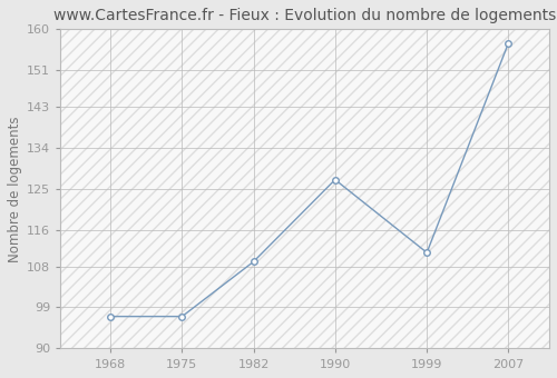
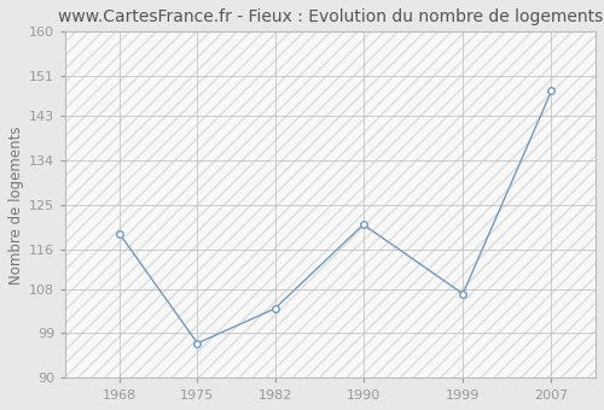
1968: 97 -> 119
1982: 109 -> 104
1990: 127 -> 121
1999: 111 -> 107
2007: 157 -> 148
